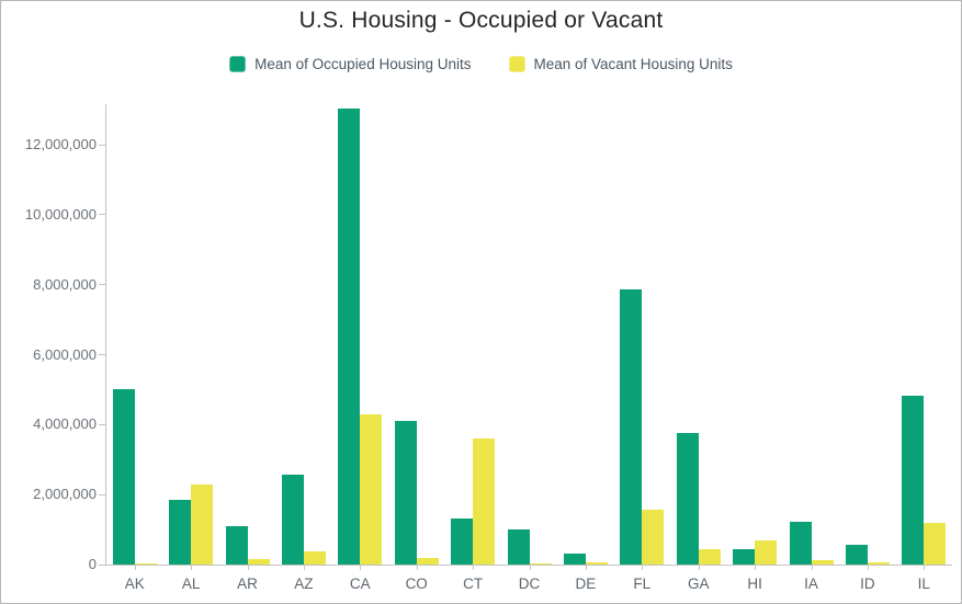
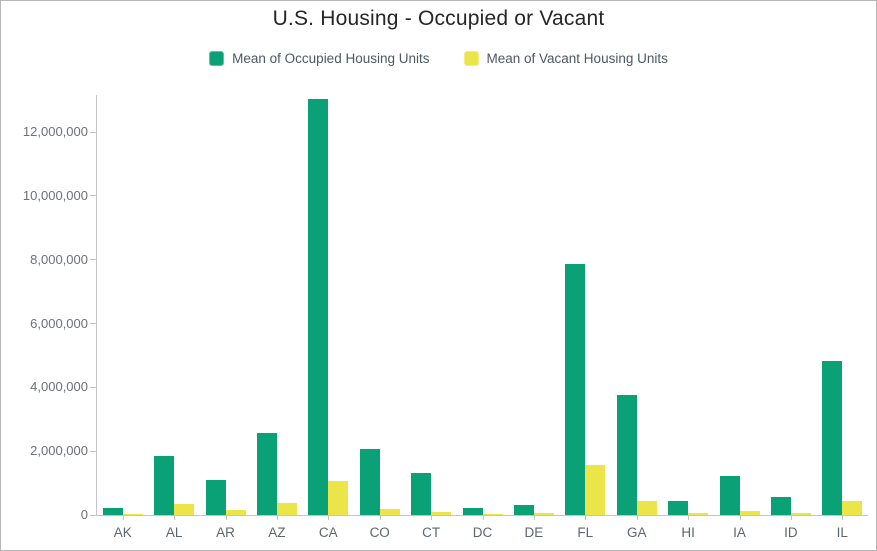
Mean of Occupied Housing Units/AK: 5000000 -> 200000
Mean of Vacant Housing Units/AL: 2300000 -> 300000
Mean of Vacant Housing Units/CA: 4300000 -> 1100000
Mean of Occupied Housing Units/CO: 4100000 -> 2100000
Mean of Vacant Housing Units/CT: 3600000 -> 100000
Mean of Occupied Housing Units/DC: 1000000 -> 200000
Mean of Vacant Housing Units/HI: 700000 -> 100000
Mean of Vacant Housing Units/IL: 1200000 -> 500000
